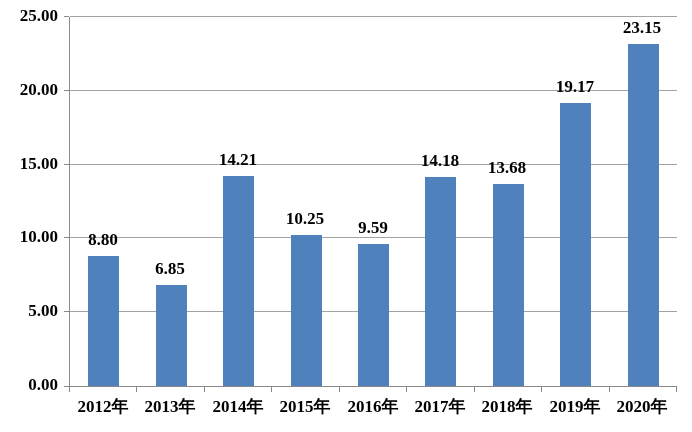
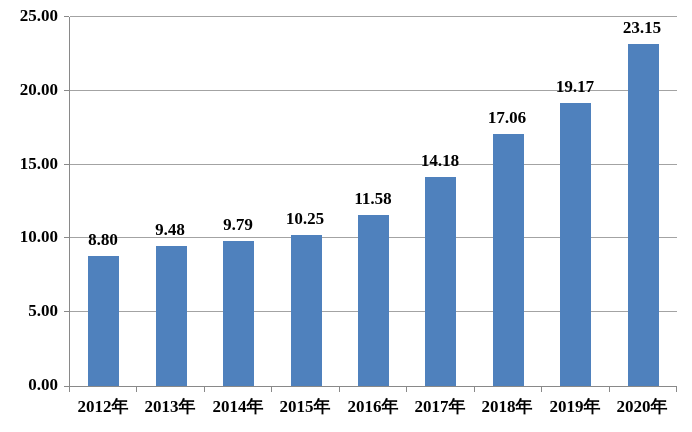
2013年: 6.85 -> 9.48
2014年: 14.21 -> 9.79
2016年: 9.59 -> 11.58
2018年: 13.68 -> 17.06
